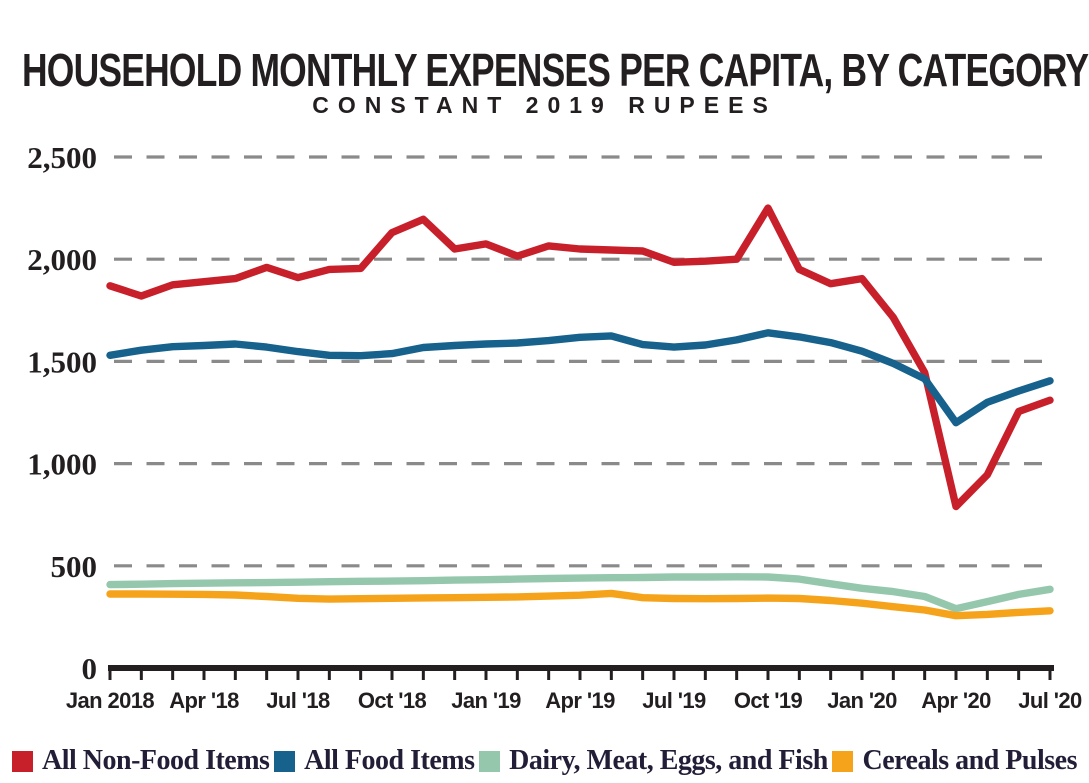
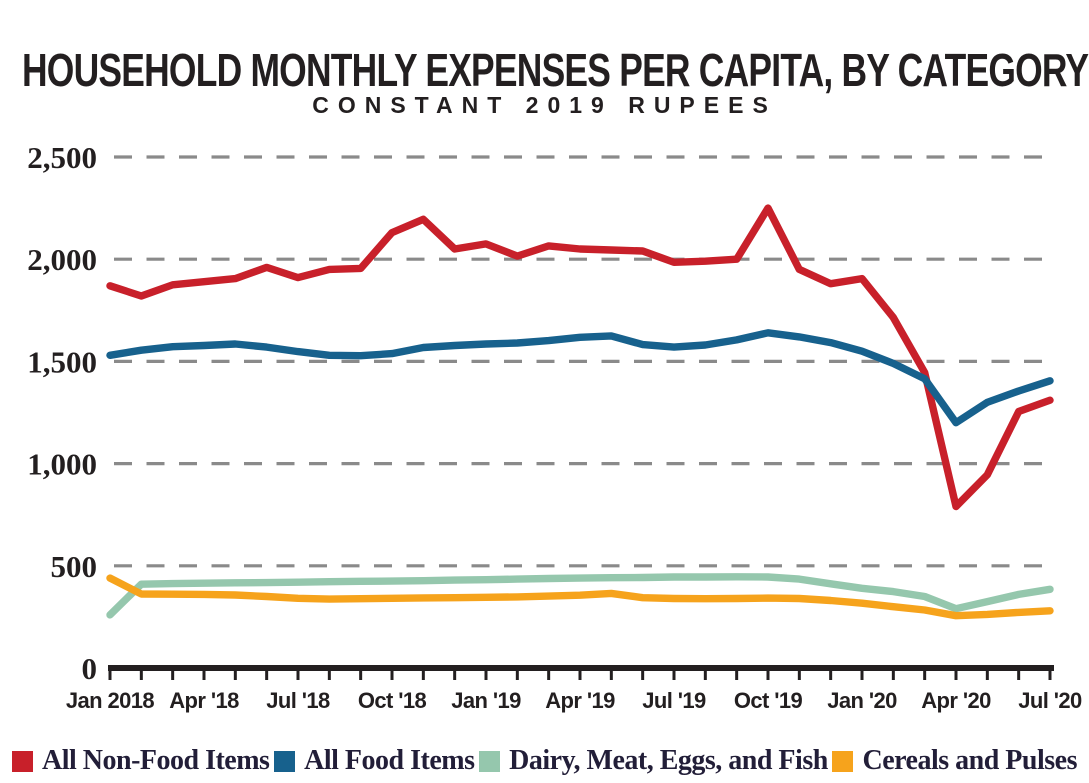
Dairy, Meat, Eggs, and Fish/Jan 2018: 410 -> 260
Cereals and Pulses/Jan 2018: 360 -> 440
